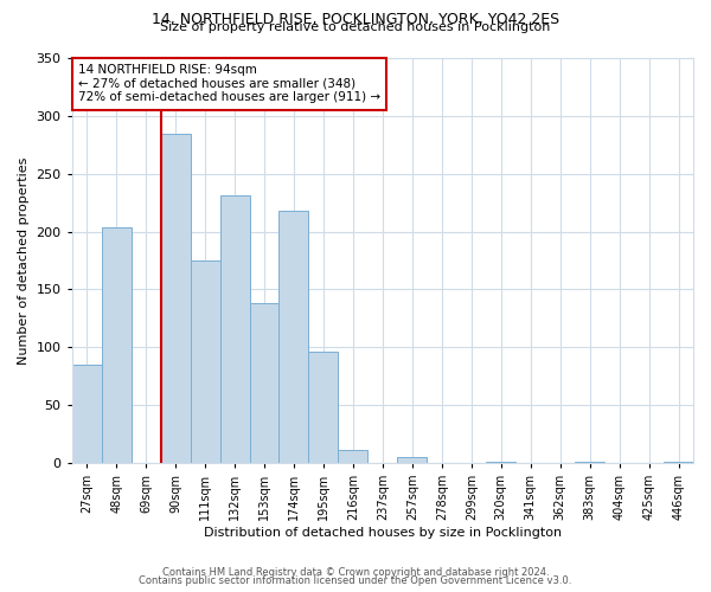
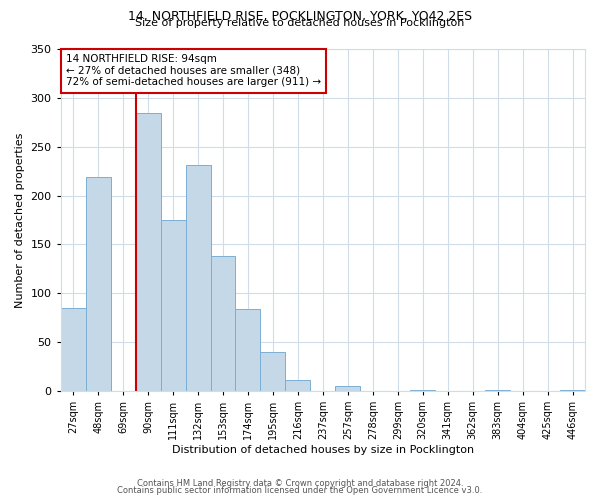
48sqm: 204 -> 219
174sqm: 218 -> 84
195sqm: 96 -> 40
